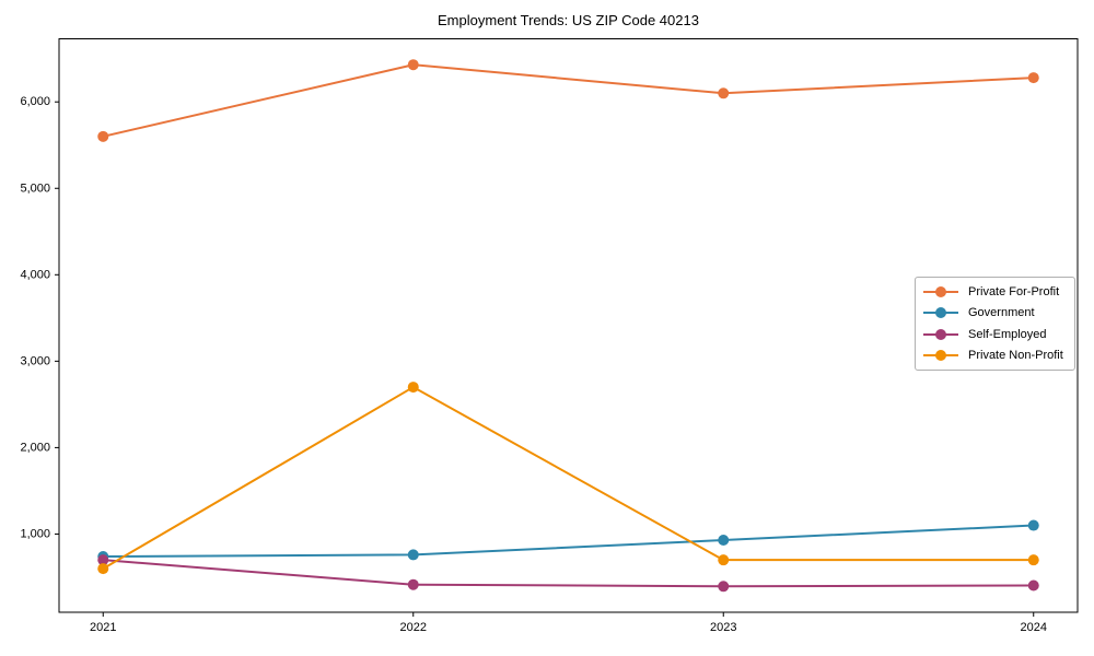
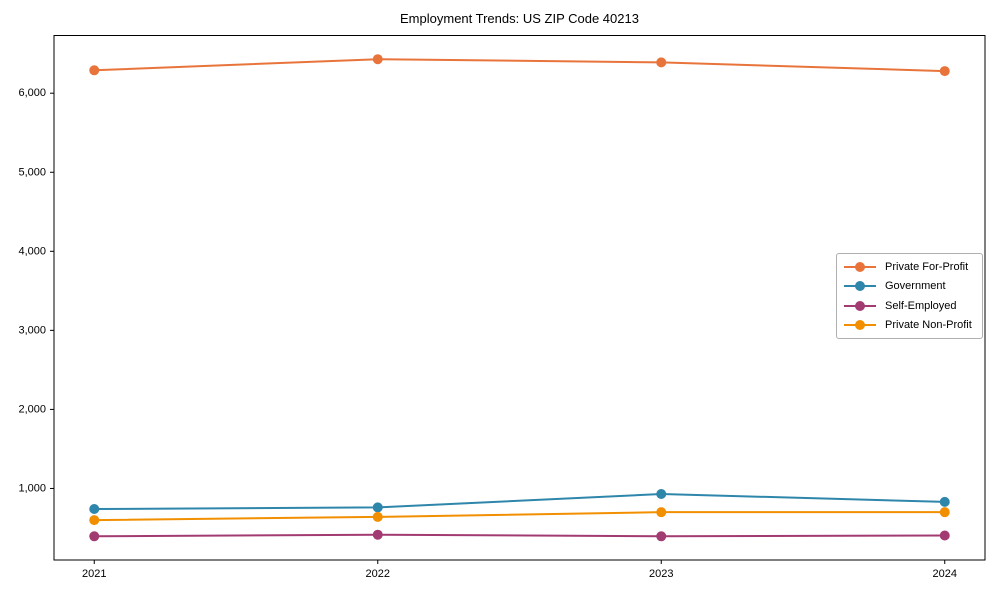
Private For-Profit/2021: 5600 -> 6300
Self-Employed/2021: 700 -> 400
Private Non-Profit/2022: 2700 -> 600
Private For-Profit/2023: 6100 -> 6400
Government/2024: 1100 -> 800
